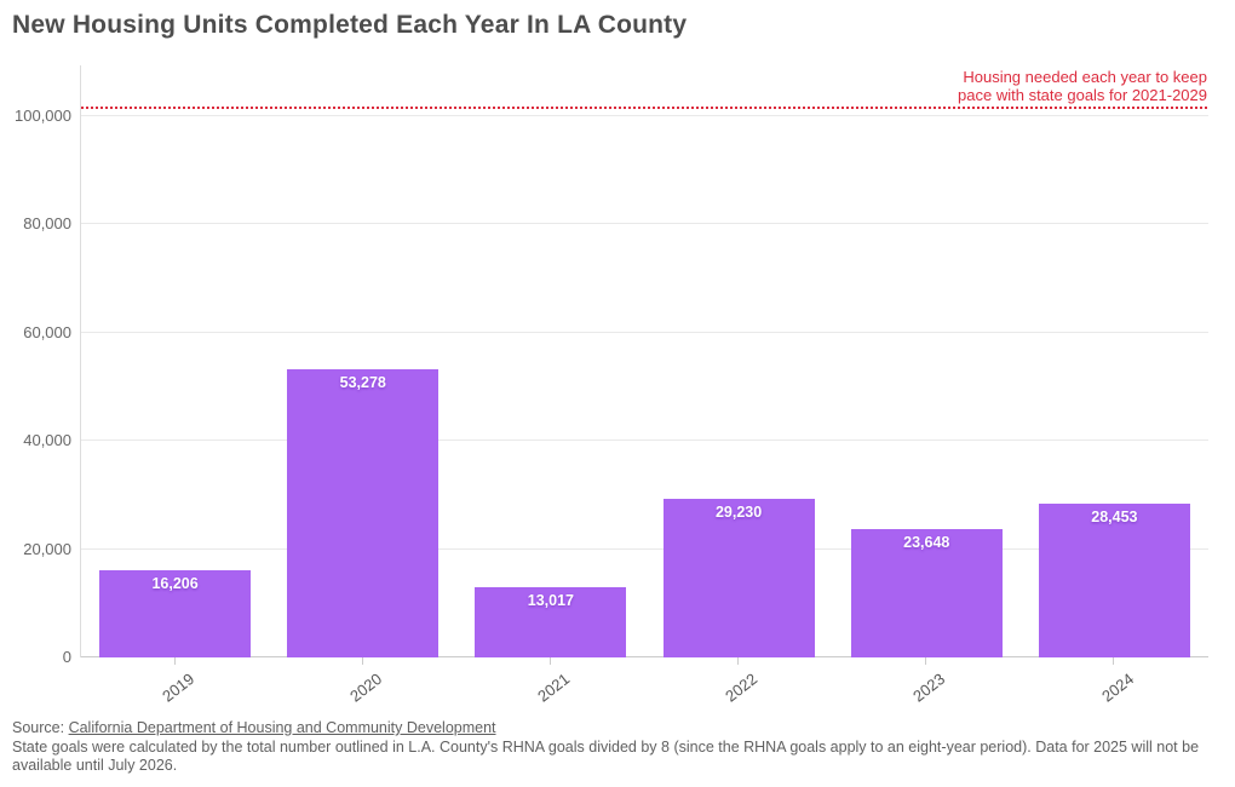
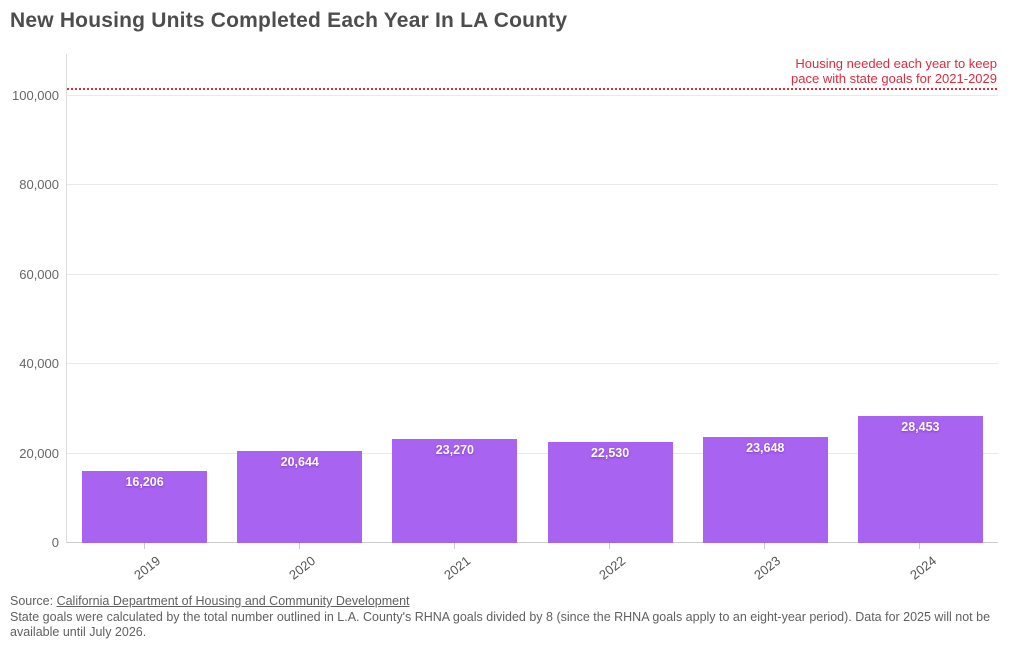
2020: 53,278 -> 20,644
2021: 13,017 -> 23,270
2022: 29,230 -> 22,530
